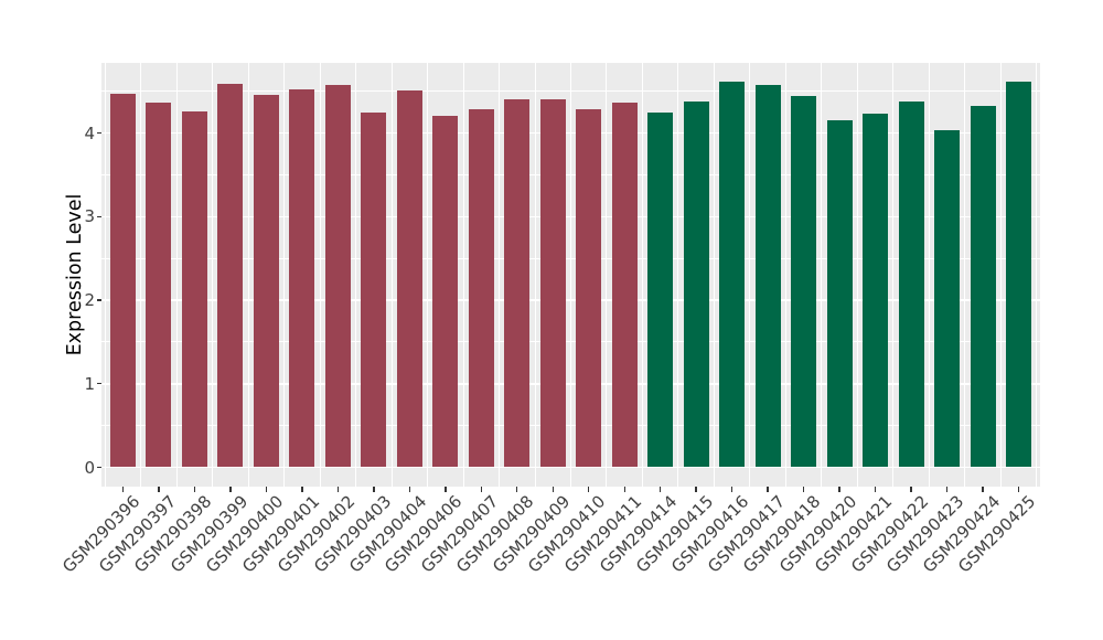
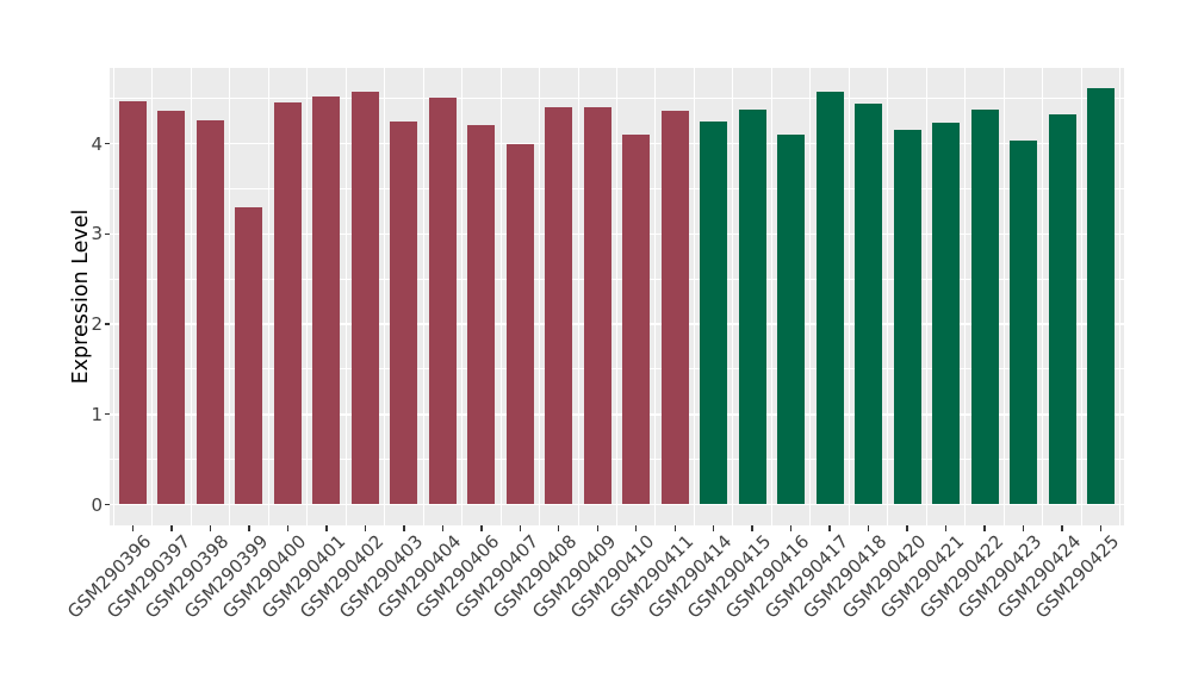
GSM290399: 4.6 -> 3.3
GSM290407: 4.3 -> 4.0
GSM290410: 4.3 -> 4.1
GSM290416: 4.6 -> 4.1
